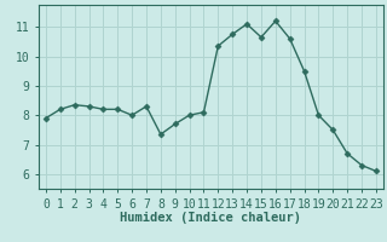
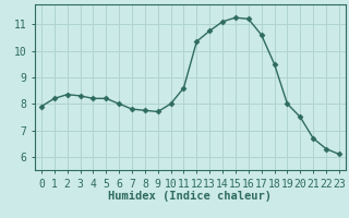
7: 8.30 -> 7.80
8: 7.35 -> 7.75
11: 8.10 -> 8.60
15: 10.65 -> 11.25
